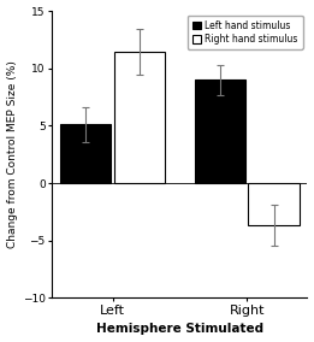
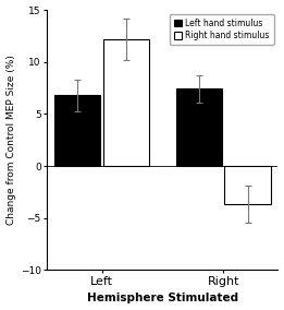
Left hand stimulus/Left: 5.1 -> 6.8
Right hand stimulus/Left: 11.4 -> 12.2
Left hand stimulus/Right: 9.0 -> 7.4
